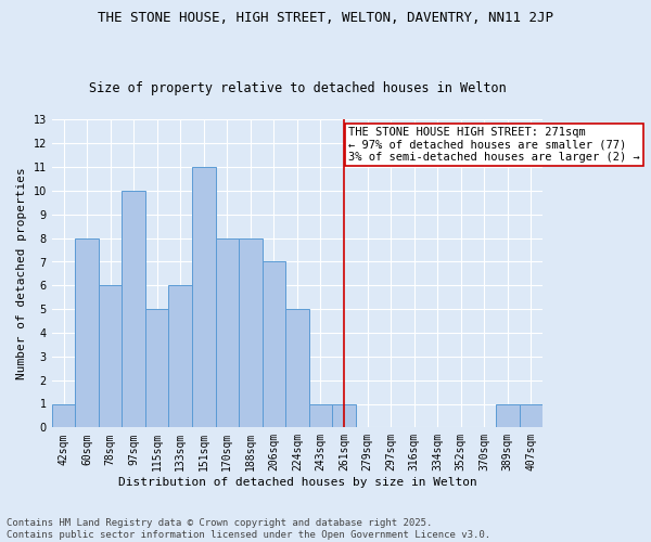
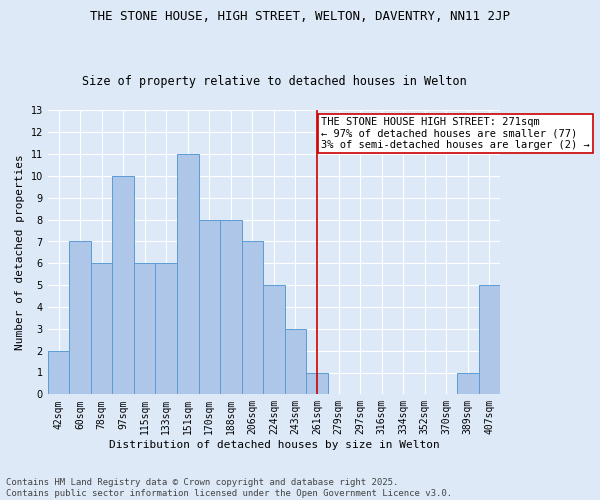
42sqm: 1 -> 2
60sqm: 8 -> 7
115sqm: 5 -> 6
243sqm: 1 -> 3
407sqm: 1 -> 5
